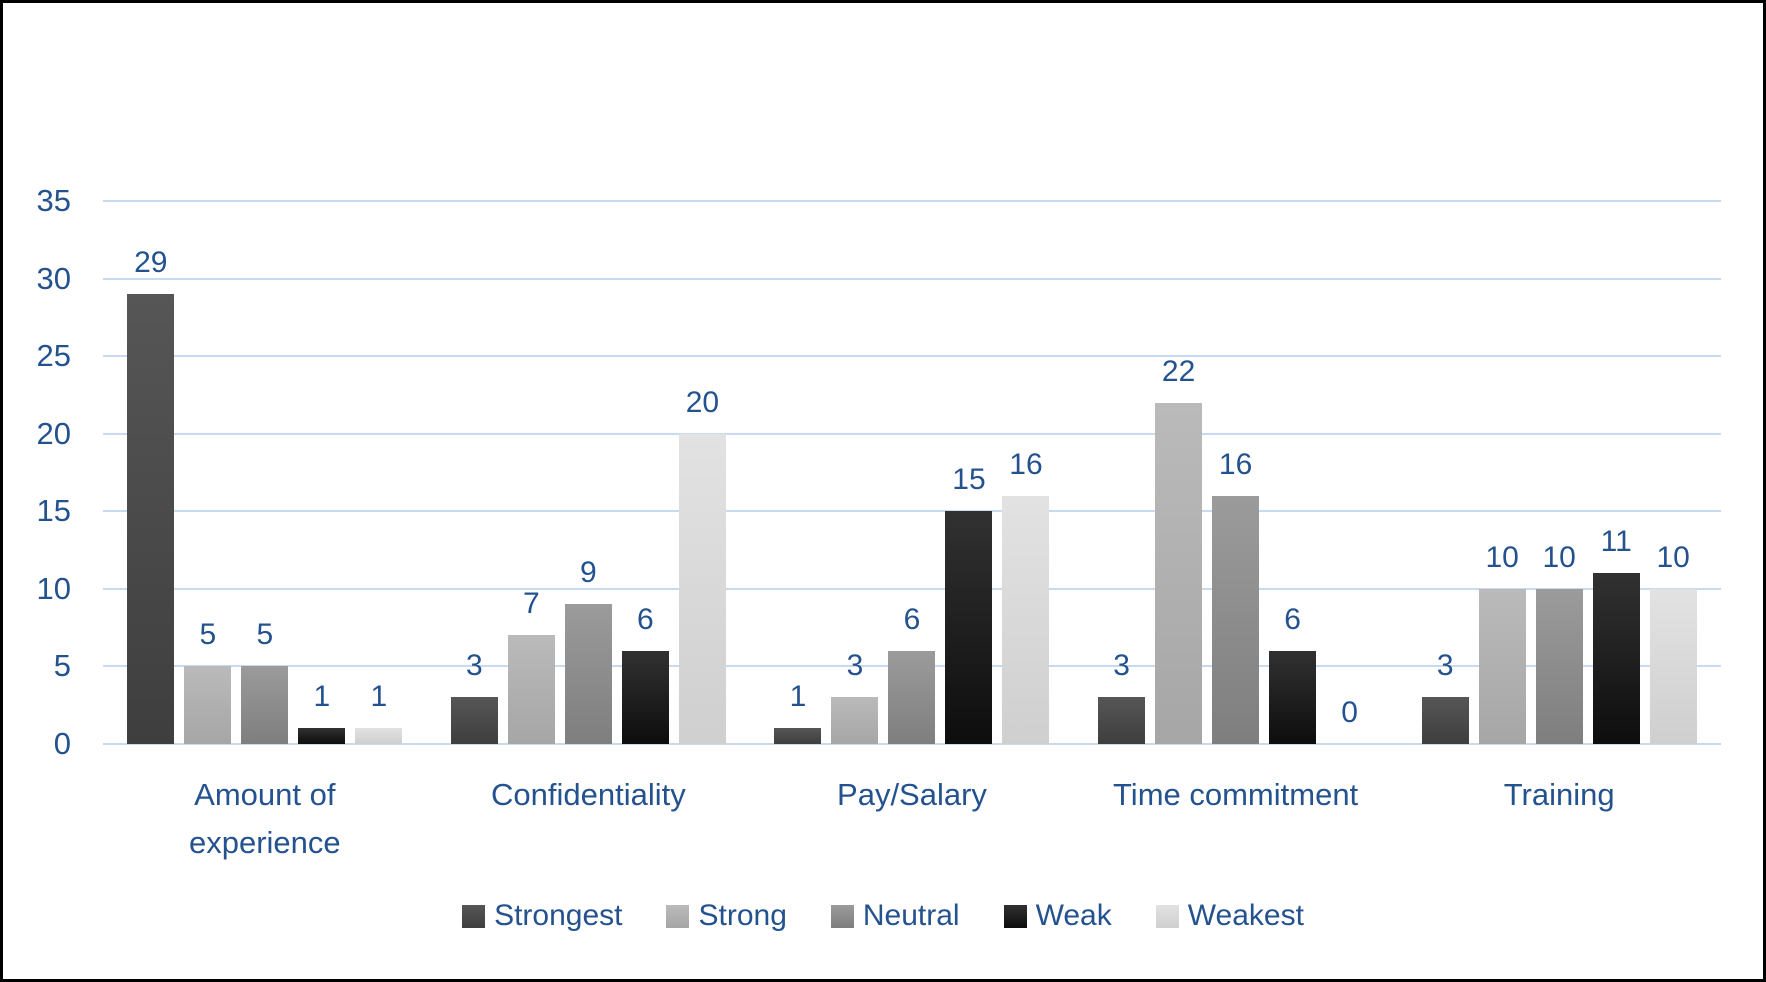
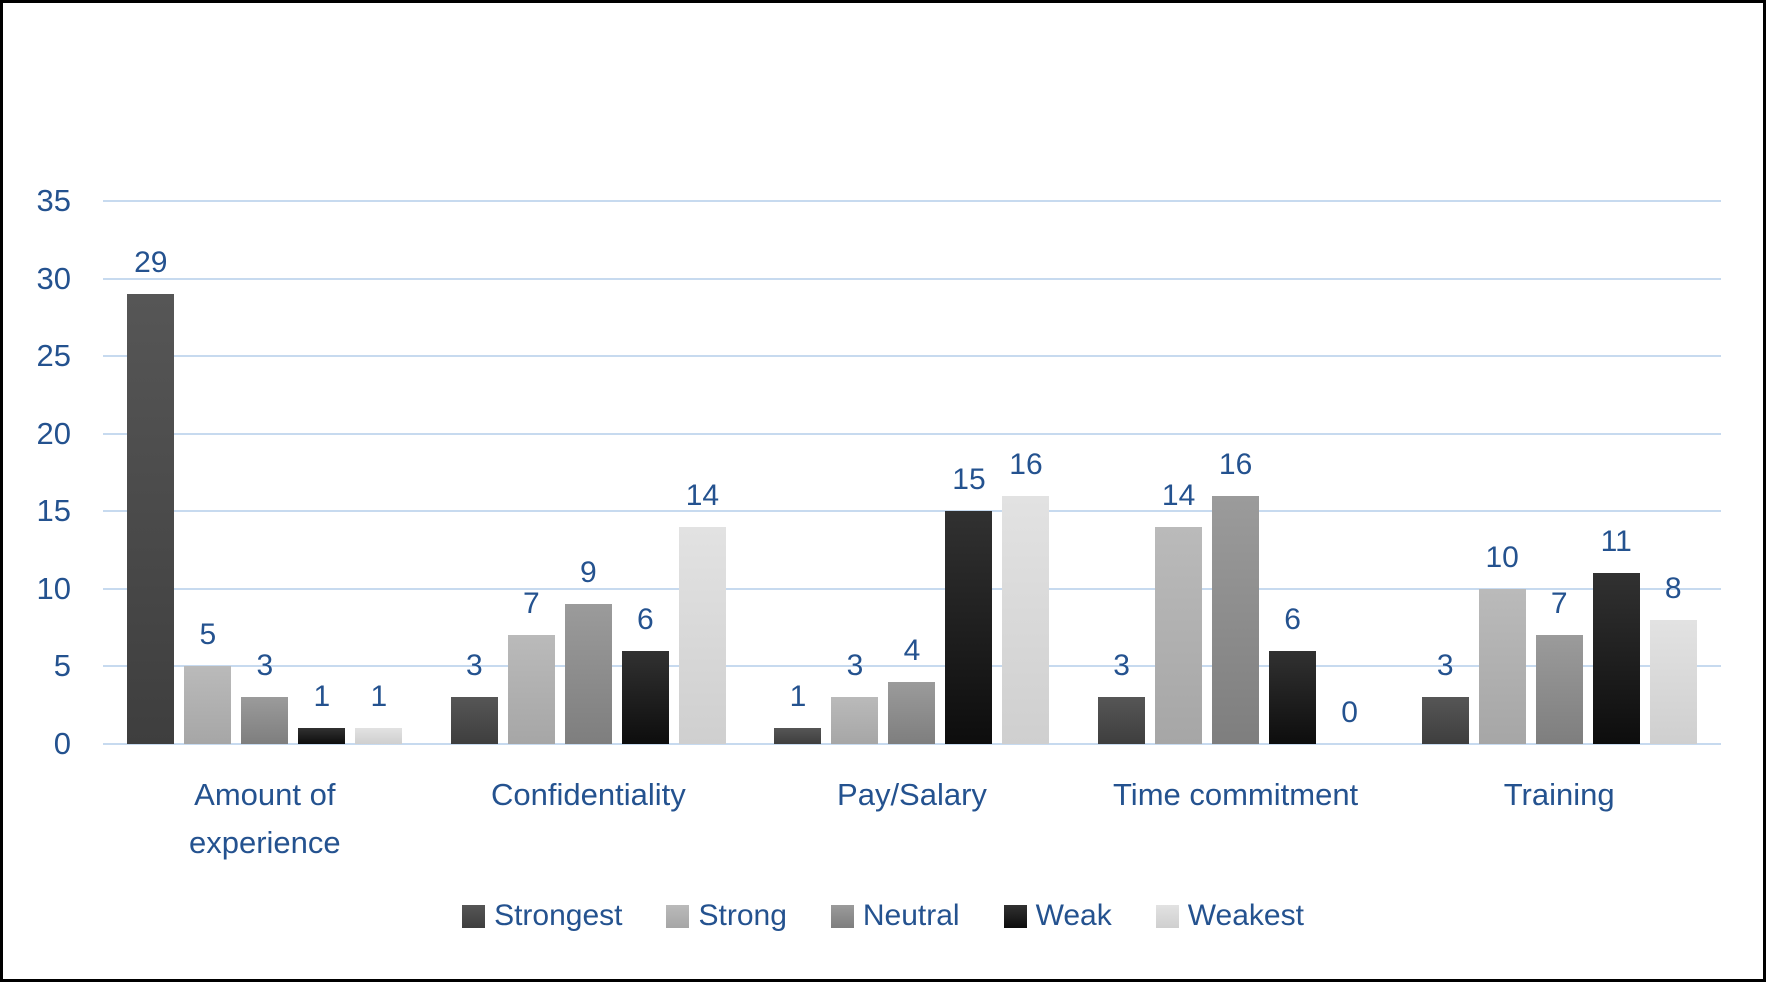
Neutral/Amount of experience: 5 -> 3
Weakest/Confidentiality: 20 -> 14
Neutral/Pay/Salary: 6 -> 4
Strong/Time commitment: 22 -> 14
Neutral/Training: 10 -> 7
Weakest/Training: 10 -> 8
